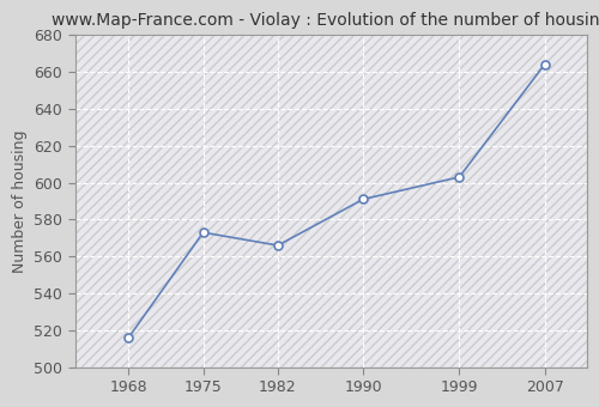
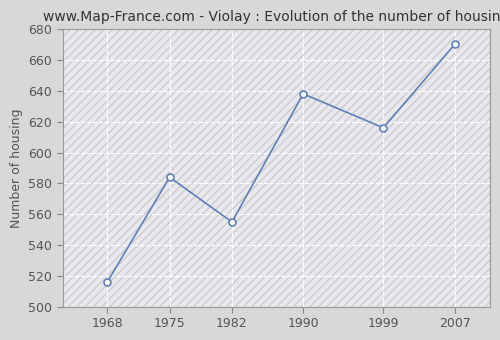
1975: 573 -> 584
1982: 566 -> 555
1990: 591 -> 638
1999: 603 -> 616
2007: 664 -> 670
